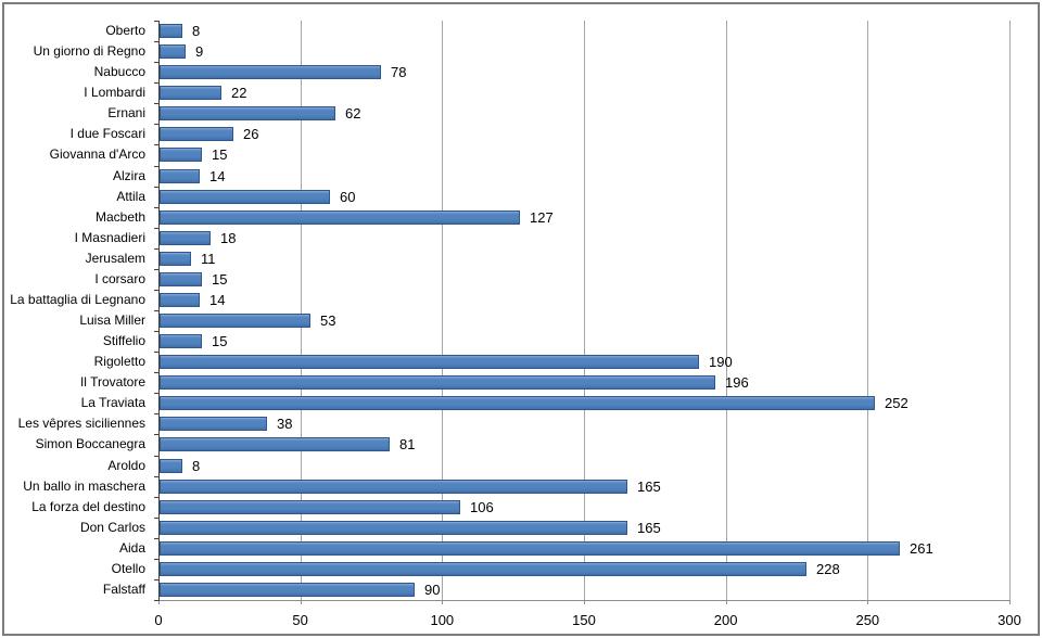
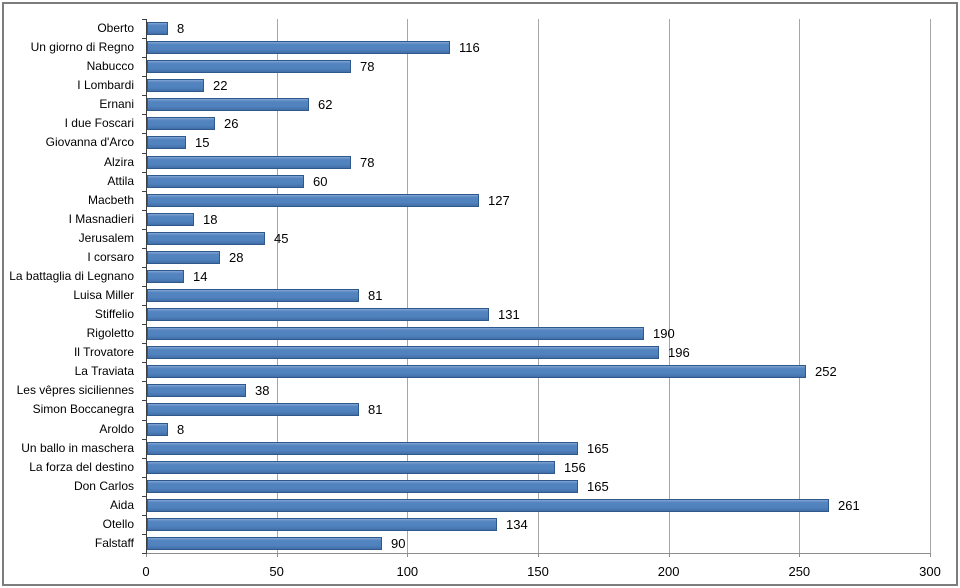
Un giorno di Regno: 9 -> 116
Alzira: 14 -> 78
Jerusalem: 11 -> 45
I corsaro: 15 -> 28
Luisa Miller: 53 -> 81
Stiffelio: 15 -> 131
La forza del destino: 106 -> 156
Otello: 228 -> 134
